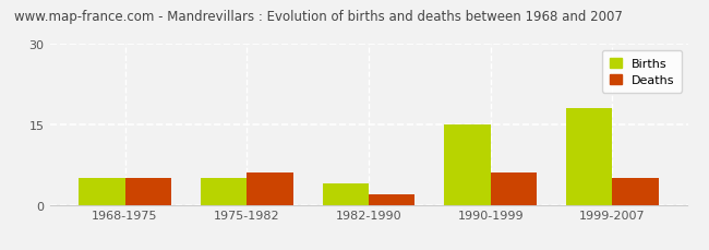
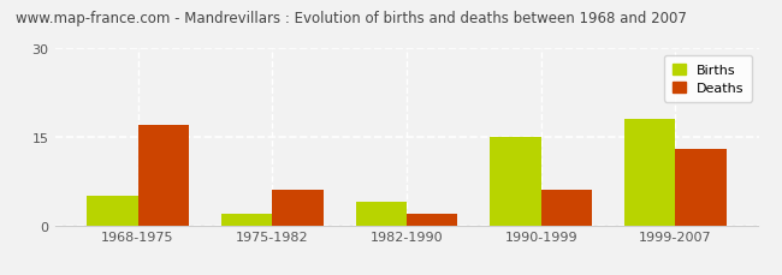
Deaths/1968-1975: 5 -> 17
Births/1975-1982: 5 -> 2
Deaths/1999-2007: 5 -> 13
